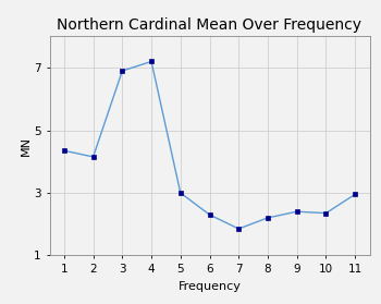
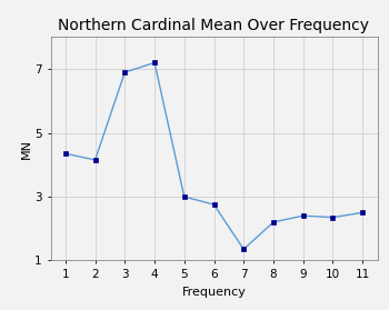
6: 2.30 -> 2.75
7: 1.85 -> 1.35
11: 2.95 -> 2.50
